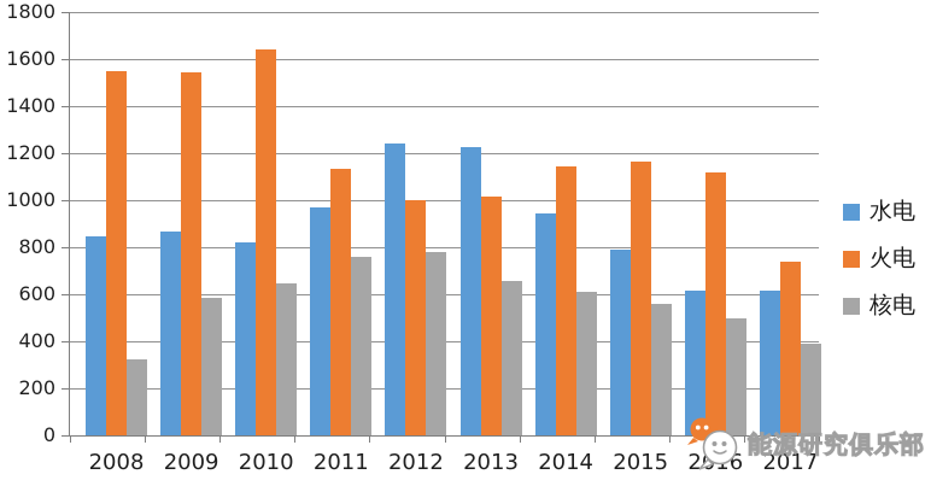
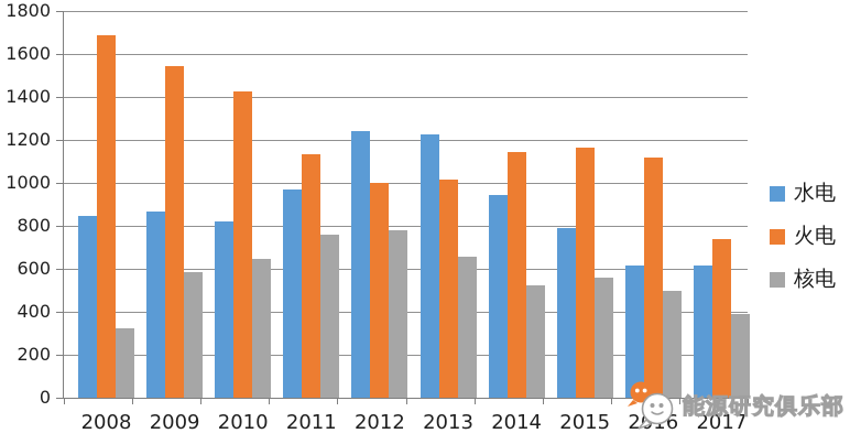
火电/2008: 1550 -> 1680
火电/2010: 1640 -> 1430
核电/2014: 610 -> 520
